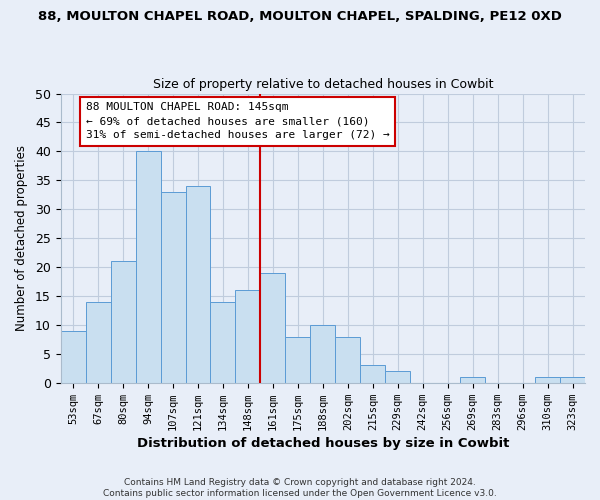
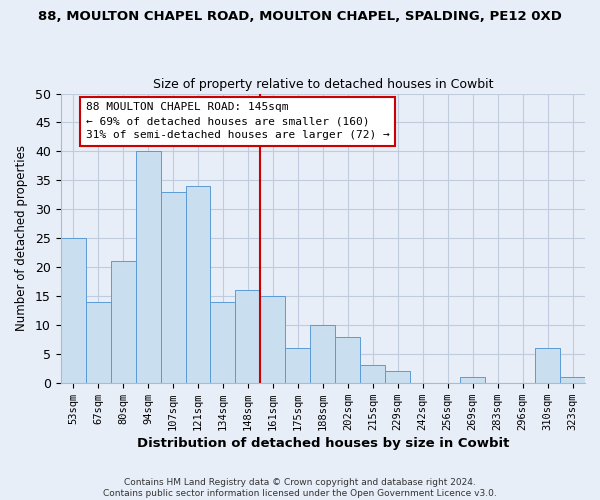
53sqm: 9 -> 25
161sqm: 19 -> 15
175sqm: 8 -> 6
310sqm: 1 -> 6
